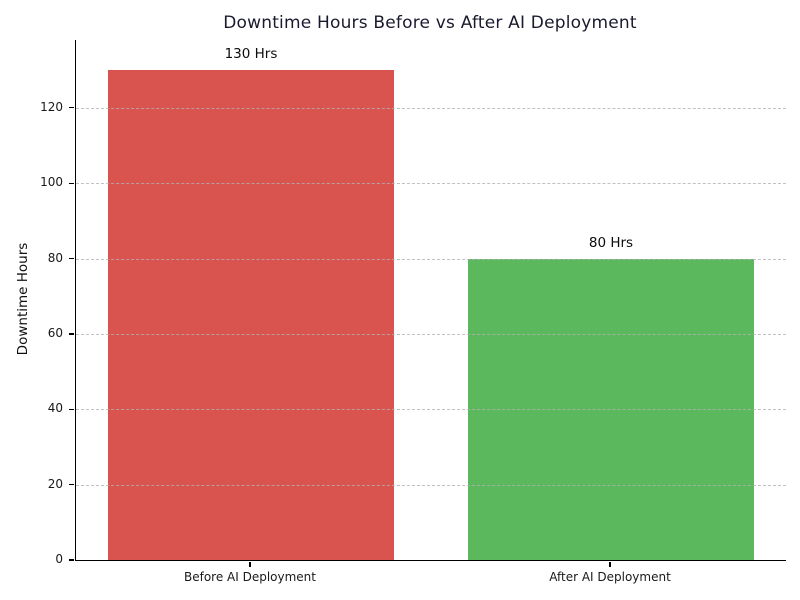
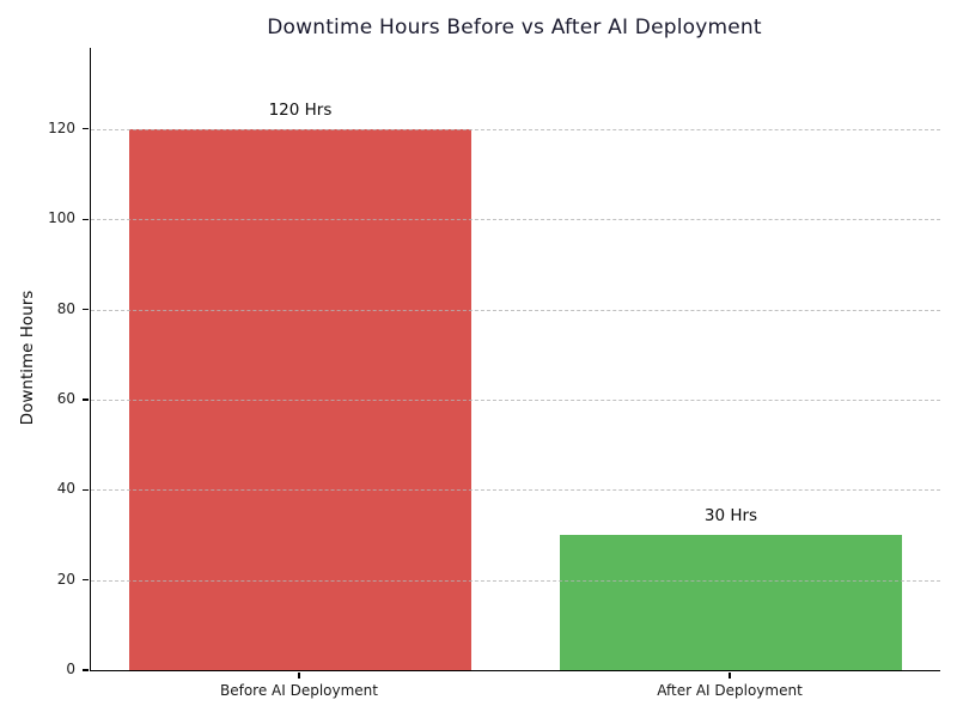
Before AI Deployment: 130 -> 120
After AI Deployment: 80 -> 30
